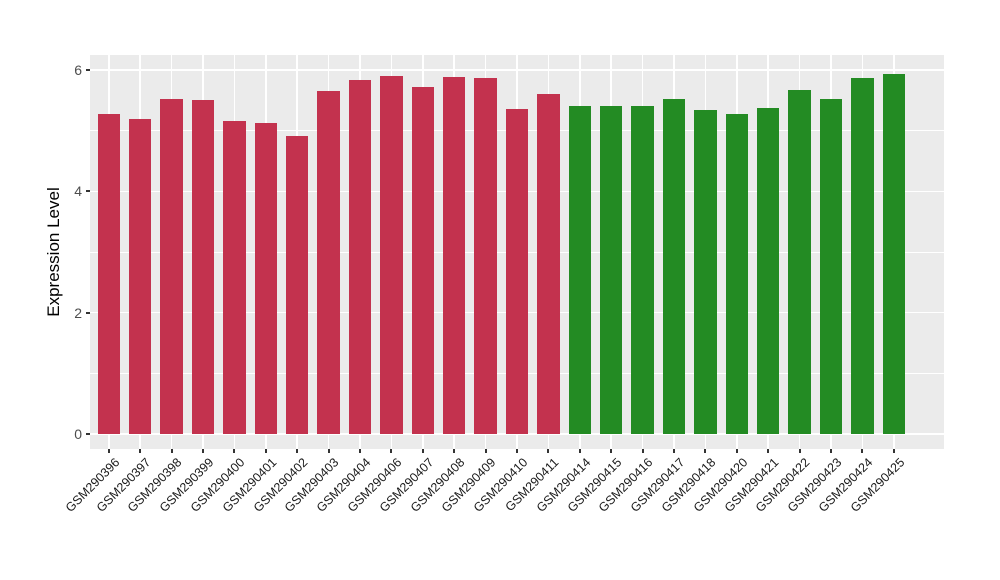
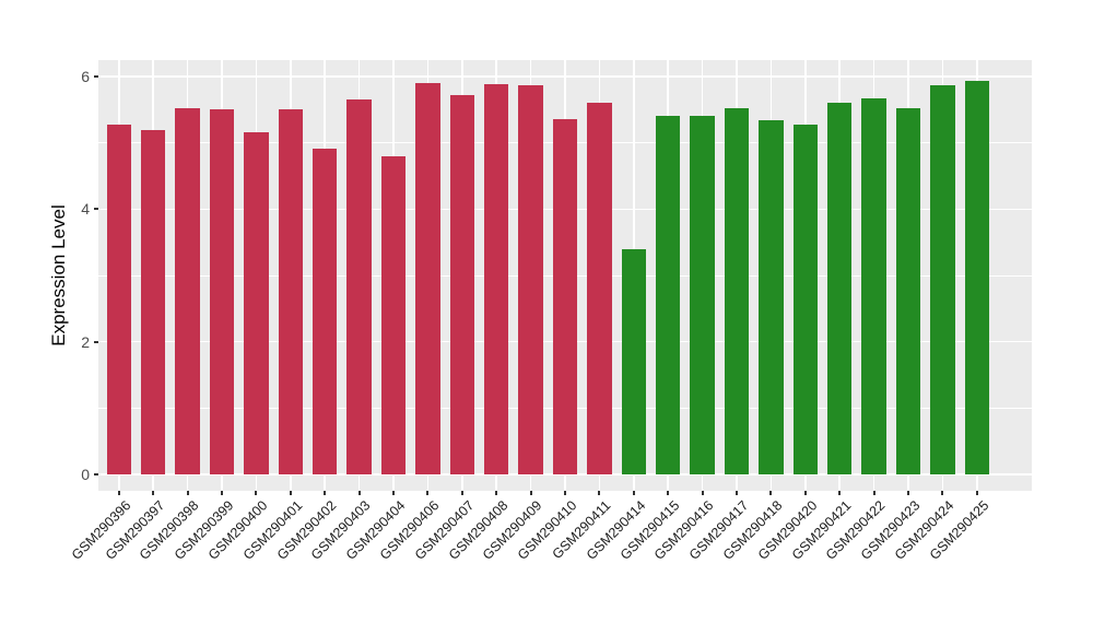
GSM290401: 5.1 -> 5.5
GSM290404: 5.8 -> 4.8
GSM290414: 5.4 -> 3.4
GSM290421: 5.4 -> 5.6
